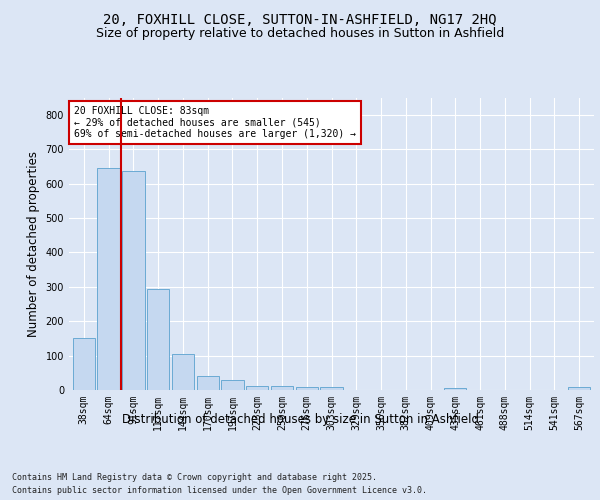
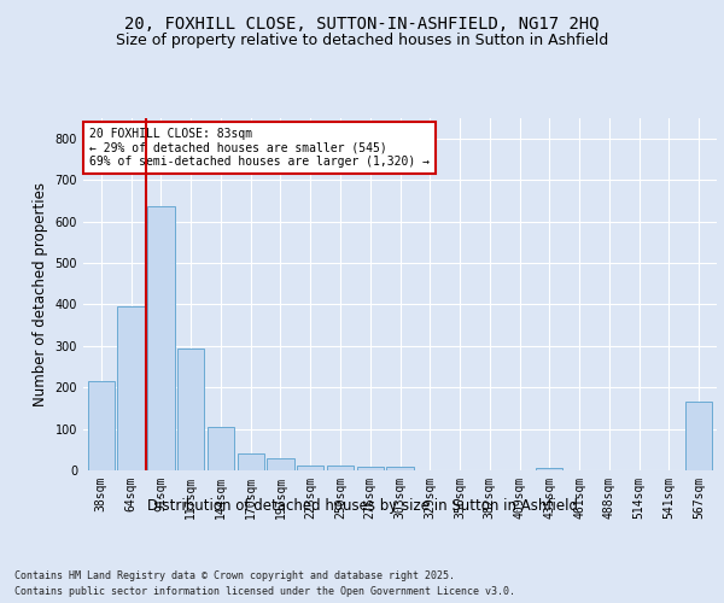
38sqm: 150 -> 215
64sqm: 645 -> 395
567sqm: 8 -> 165
